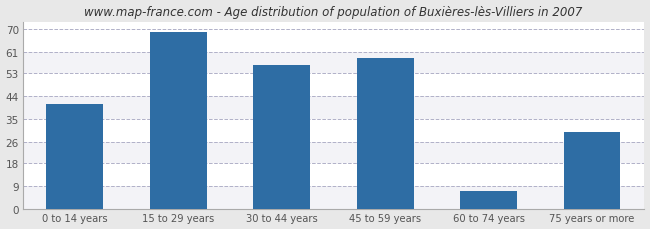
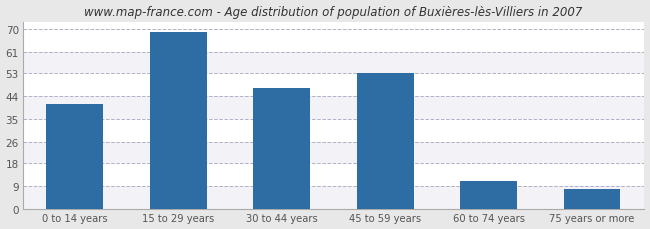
30 to 44 years: 56 -> 47
45 to 59 years: 59 -> 53
60 to 74 years: 7 -> 11
75 years or more: 30 -> 8
